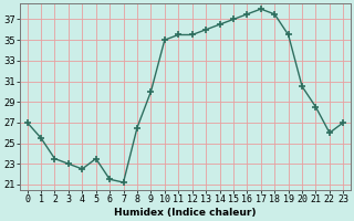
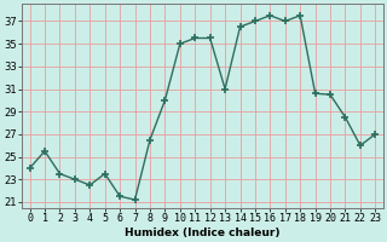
0: 27.0 -> 24.0
13: 36.0 -> 31.0
17: 38.0 -> 37.0
19: 35.5 -> 30.6
